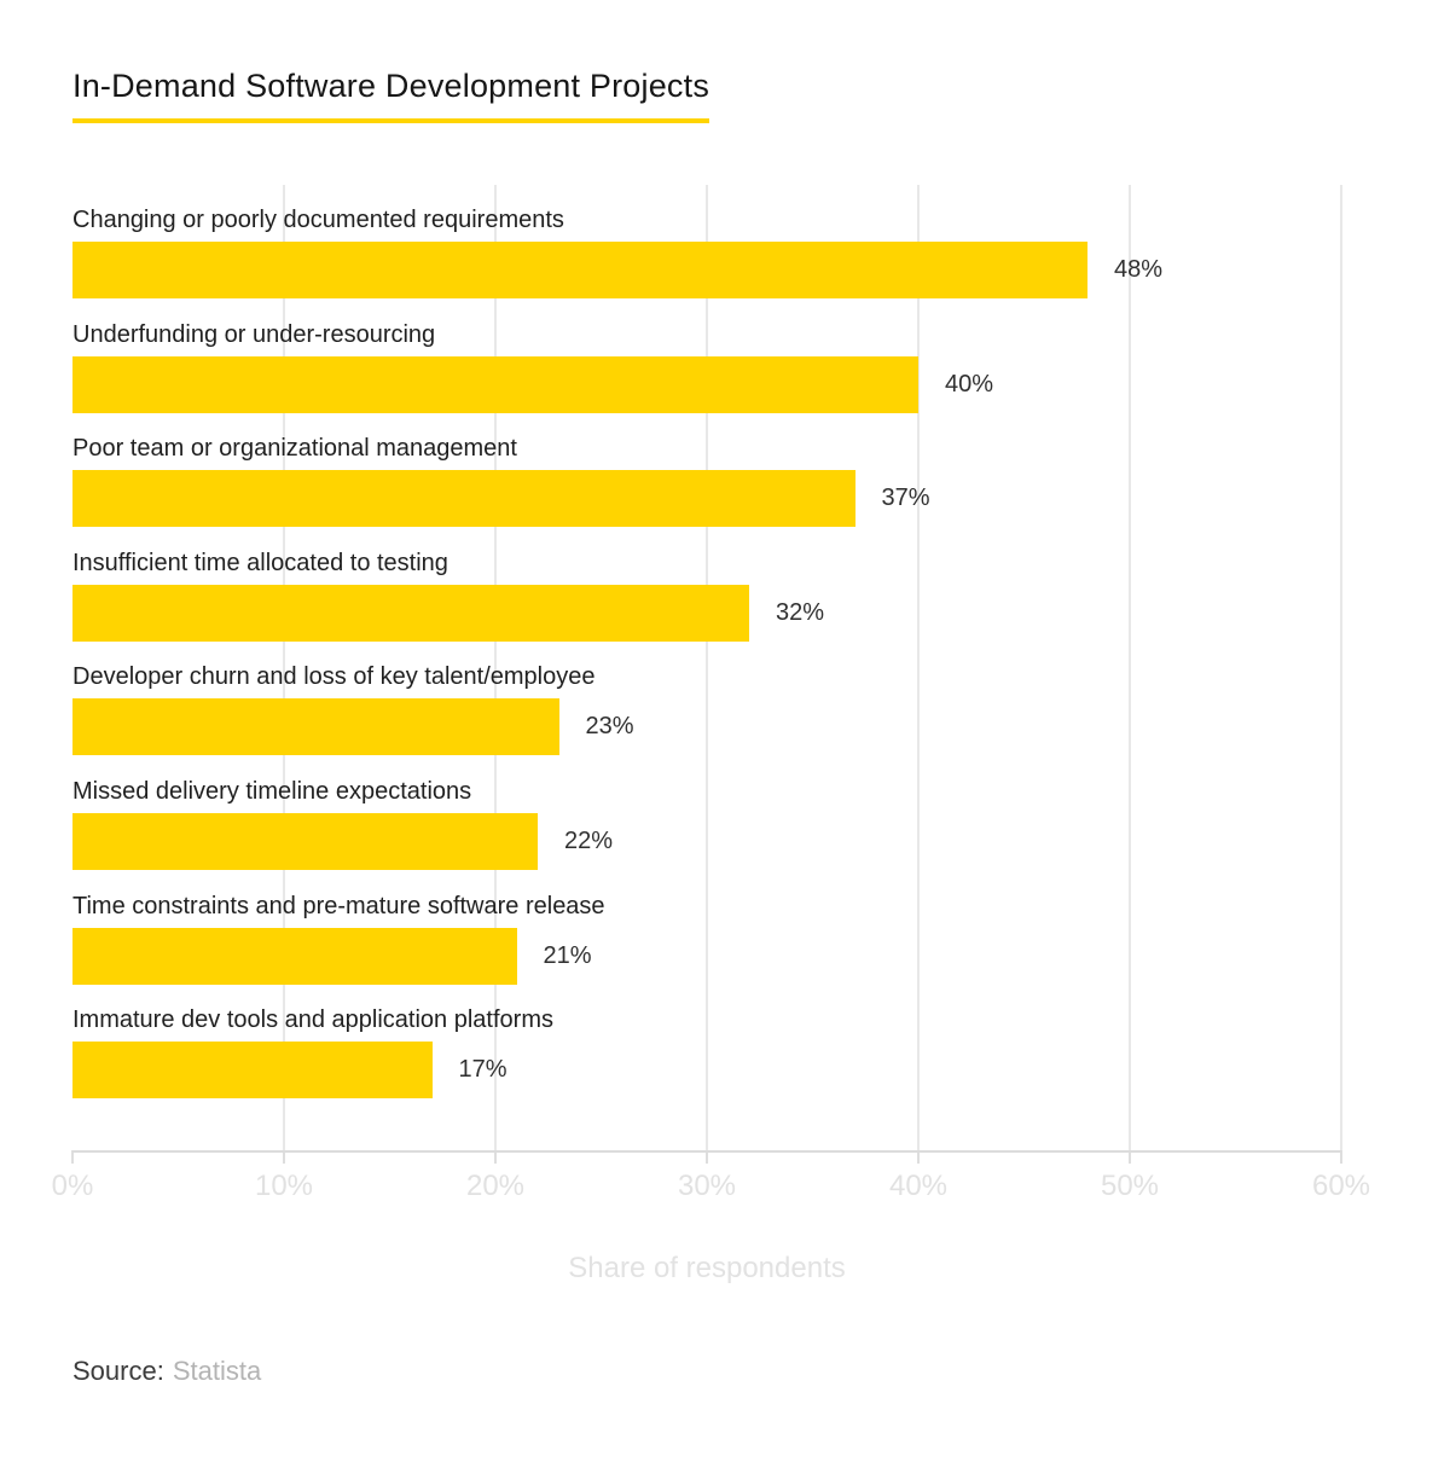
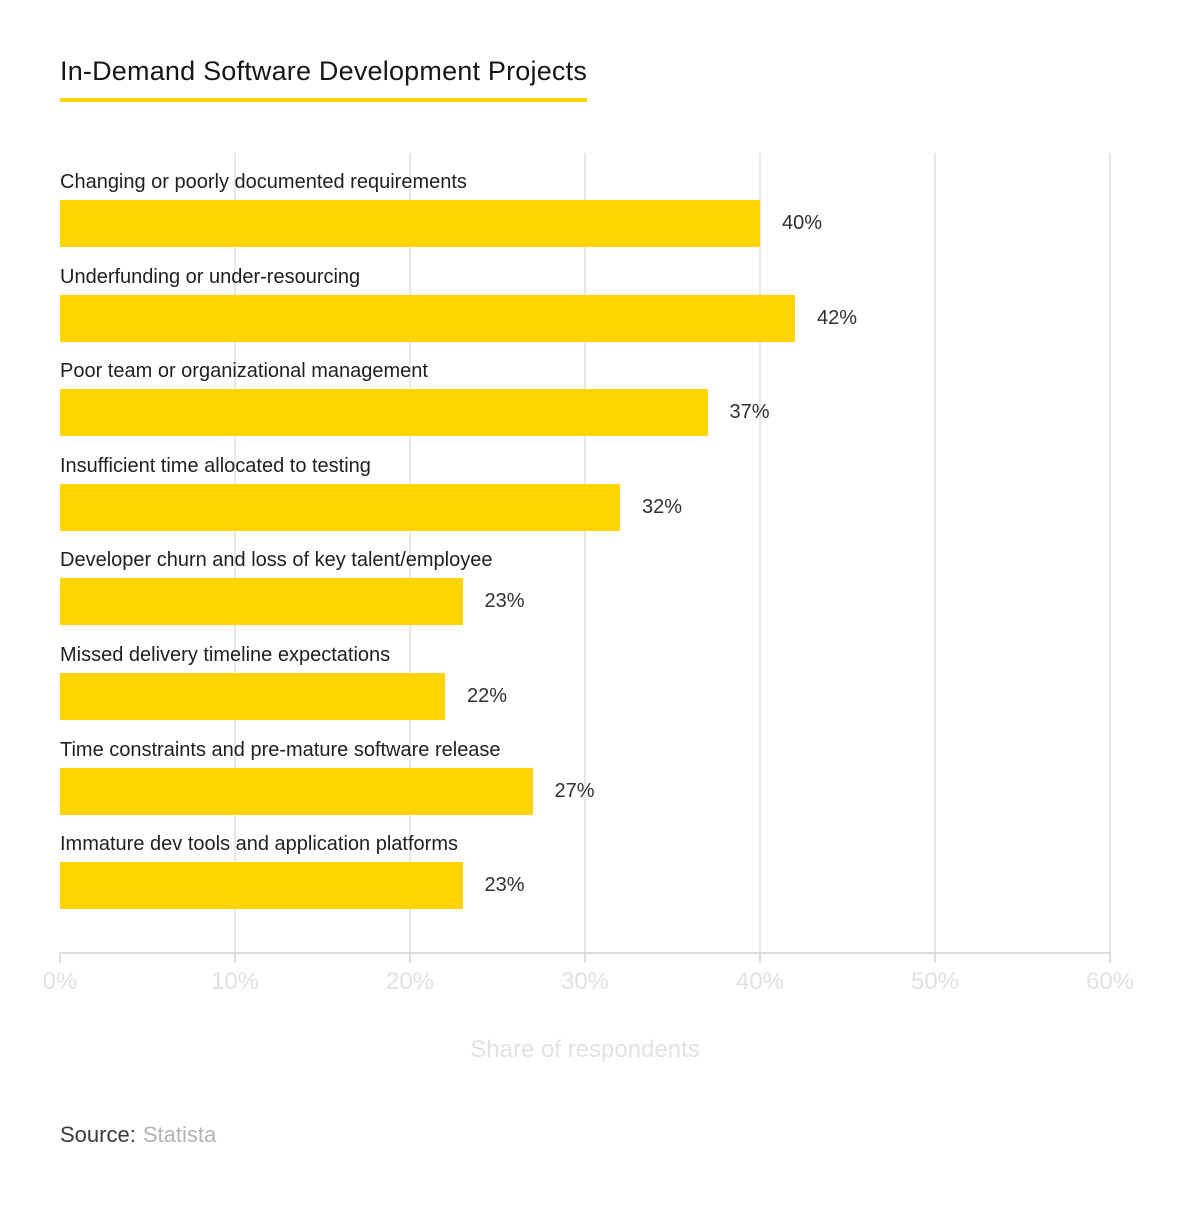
Changing or poorly documented requirements: 48% -> 40%
Underfunding or under-resourcing: 40% -> 42%
Time constraints and pre-mature software release: 21% -> 27%
Immature dev tools and application platforms: 17% -> 23%
